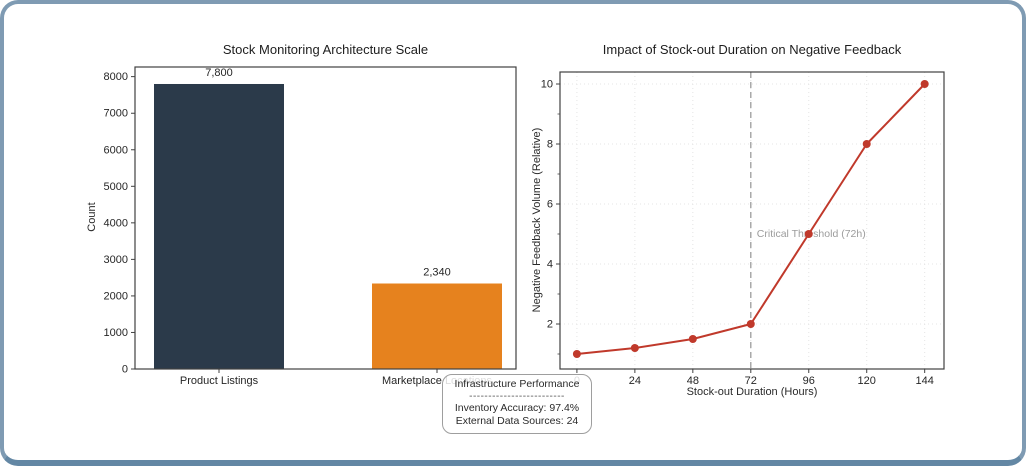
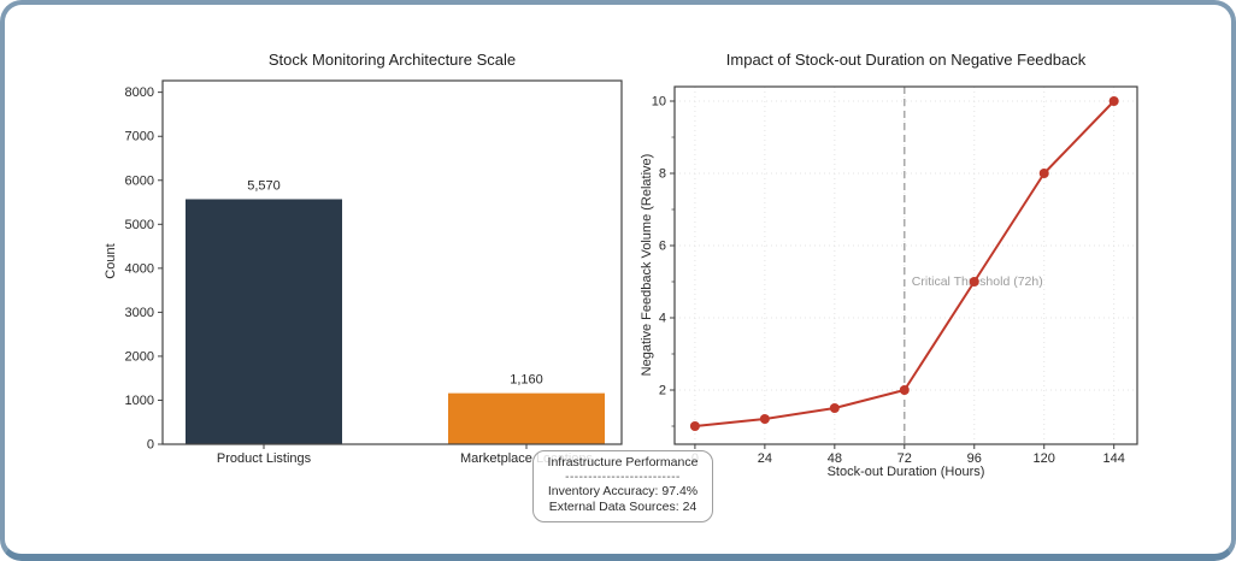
Stock Monitoring Architecture Scale/Product Listings: 7,800 -> 5,570
Stock Monitoring Architecture Scale/Marketplace Locations: 2,340 -> 1,160
